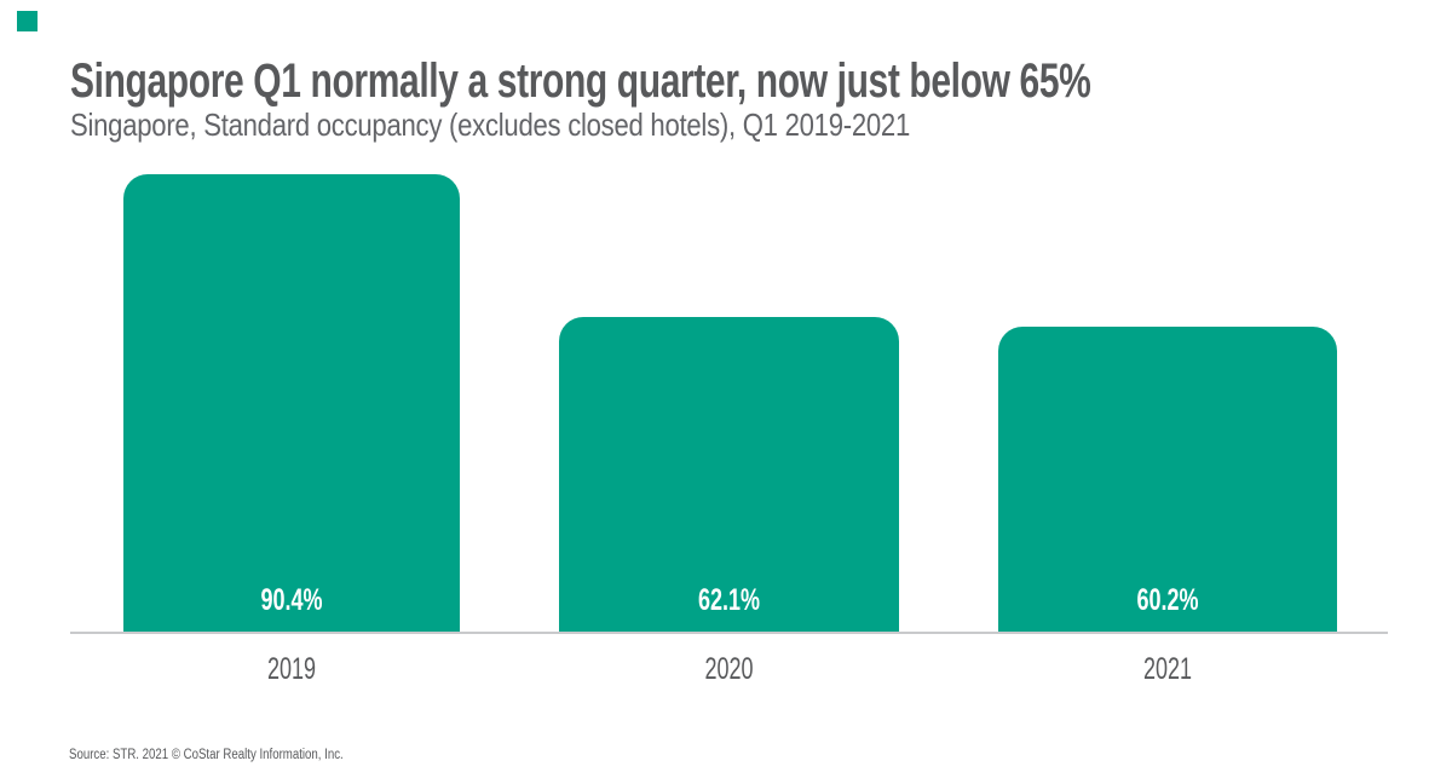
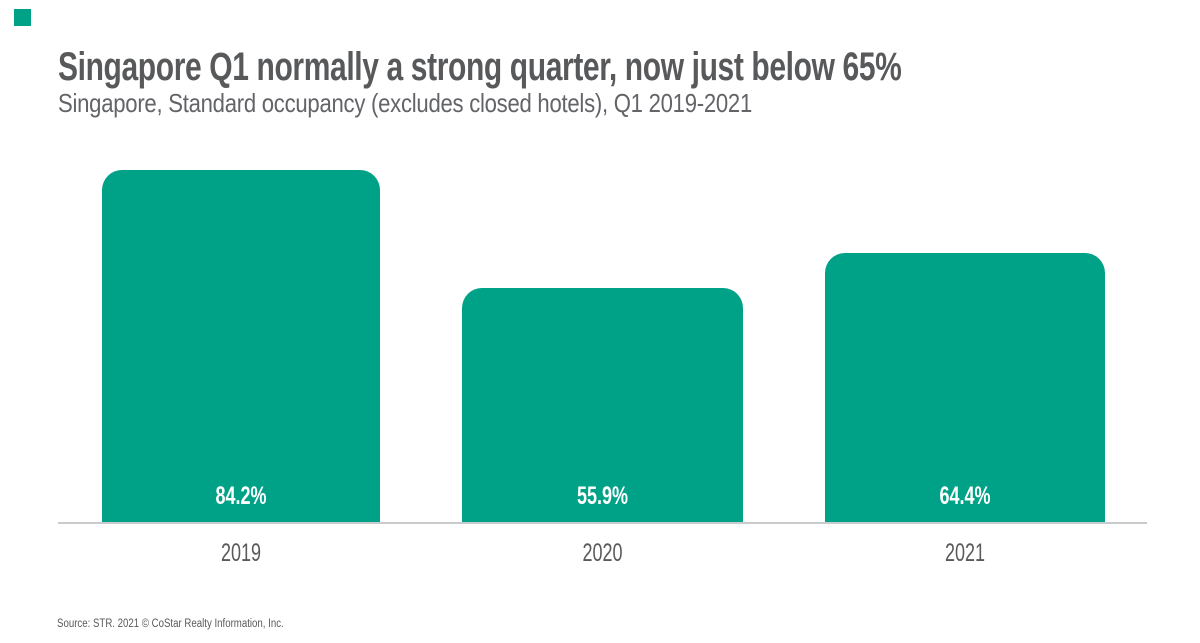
2019: 90.4% -> 84.2%
2020: 62.1% -> 55.9%
2021: 60.2% -> 64.4%
